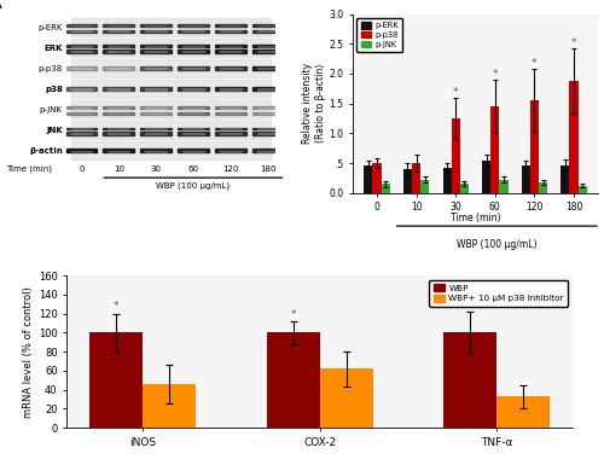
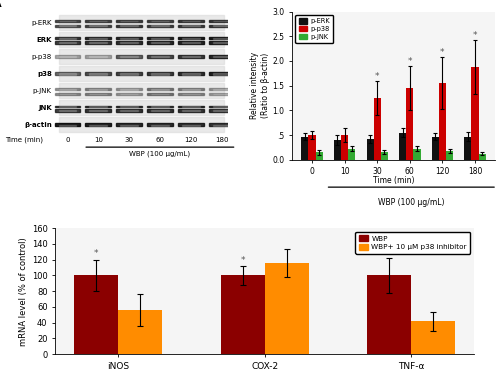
WBP+ 10 μM p38 inhibitor/iNOS: 46 -> 56
WBP+ 10 μM p38 inhibitor/COX-2: 62 -> 116
WBP+ 10 μM p38 inhibitor/TNF-α: 33 -> 42
